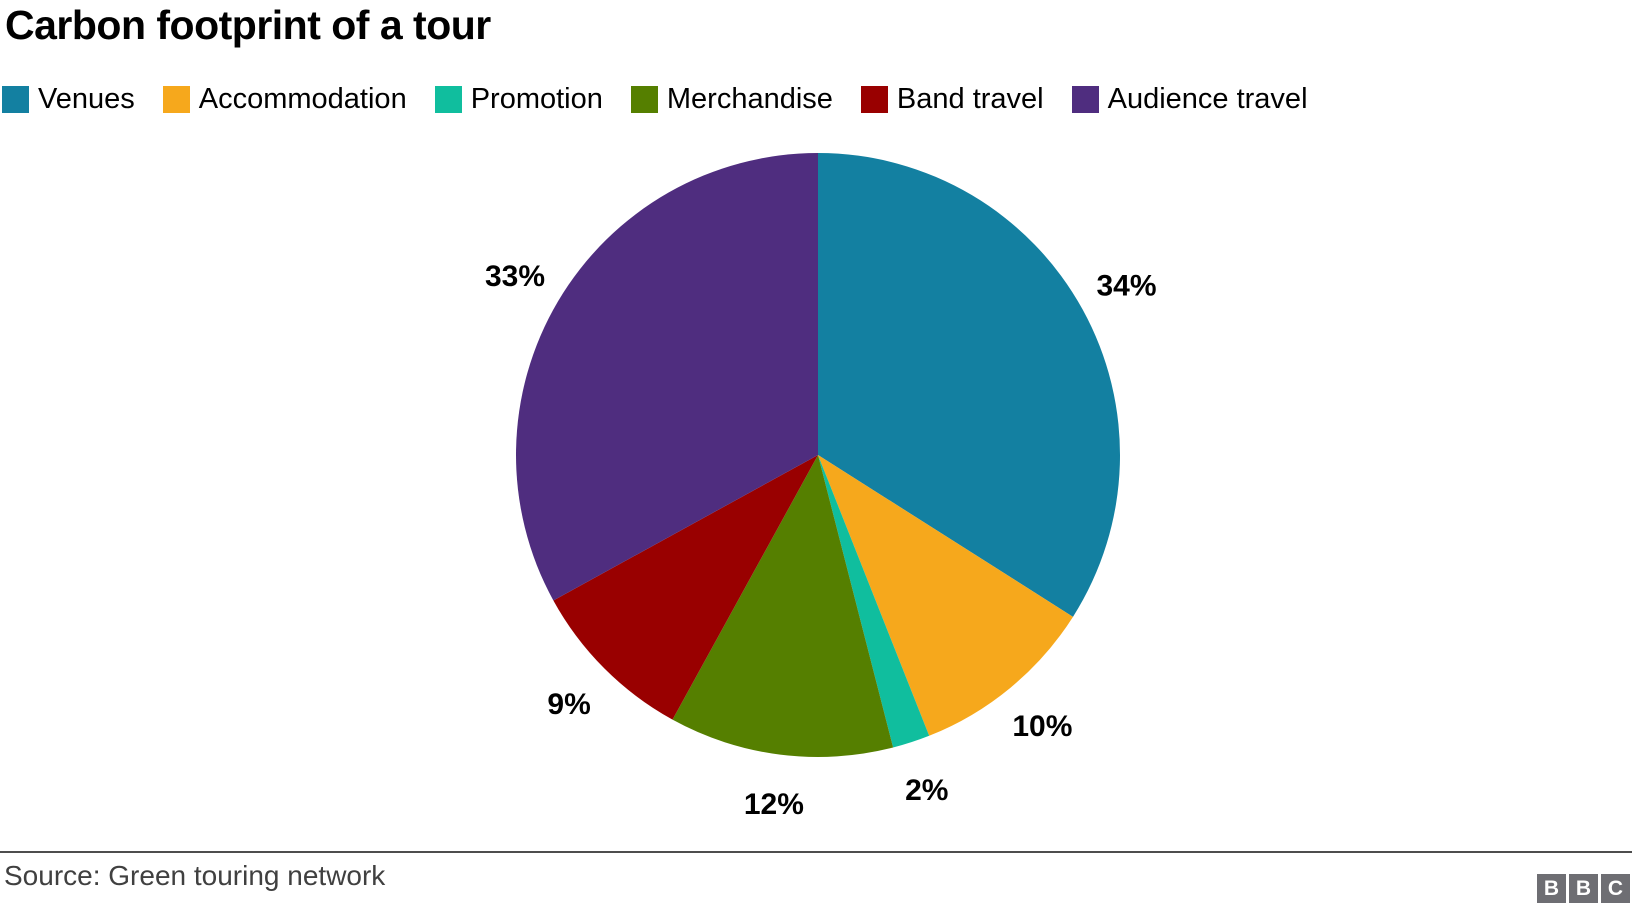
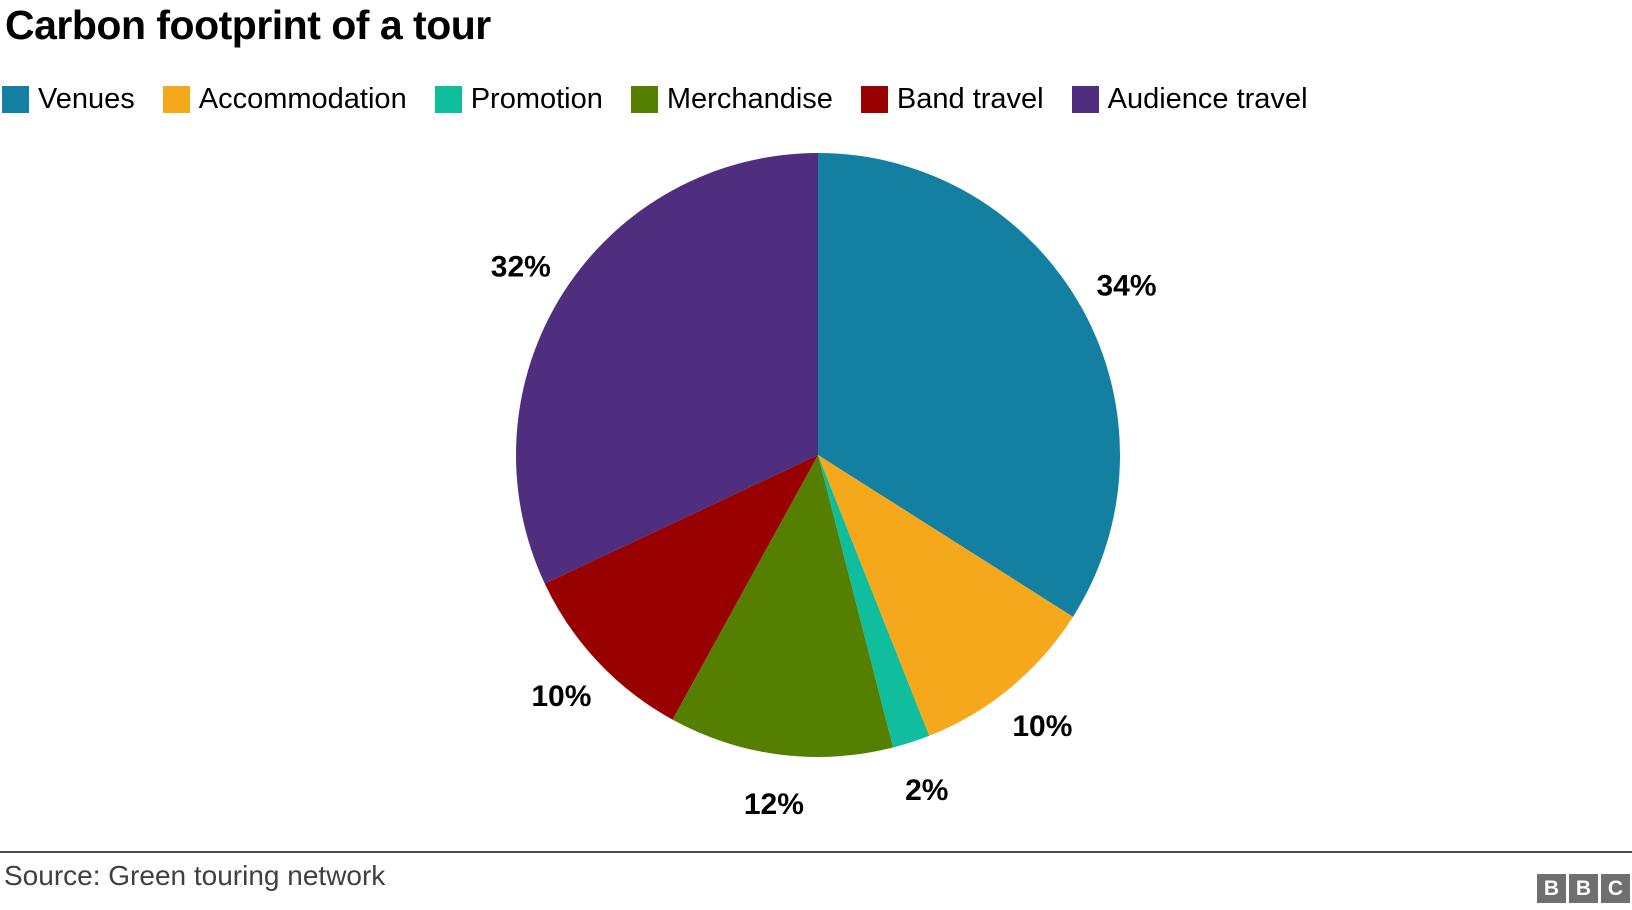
Band travel: 9% -> 10%
Audience travel: 33% -> 32%
